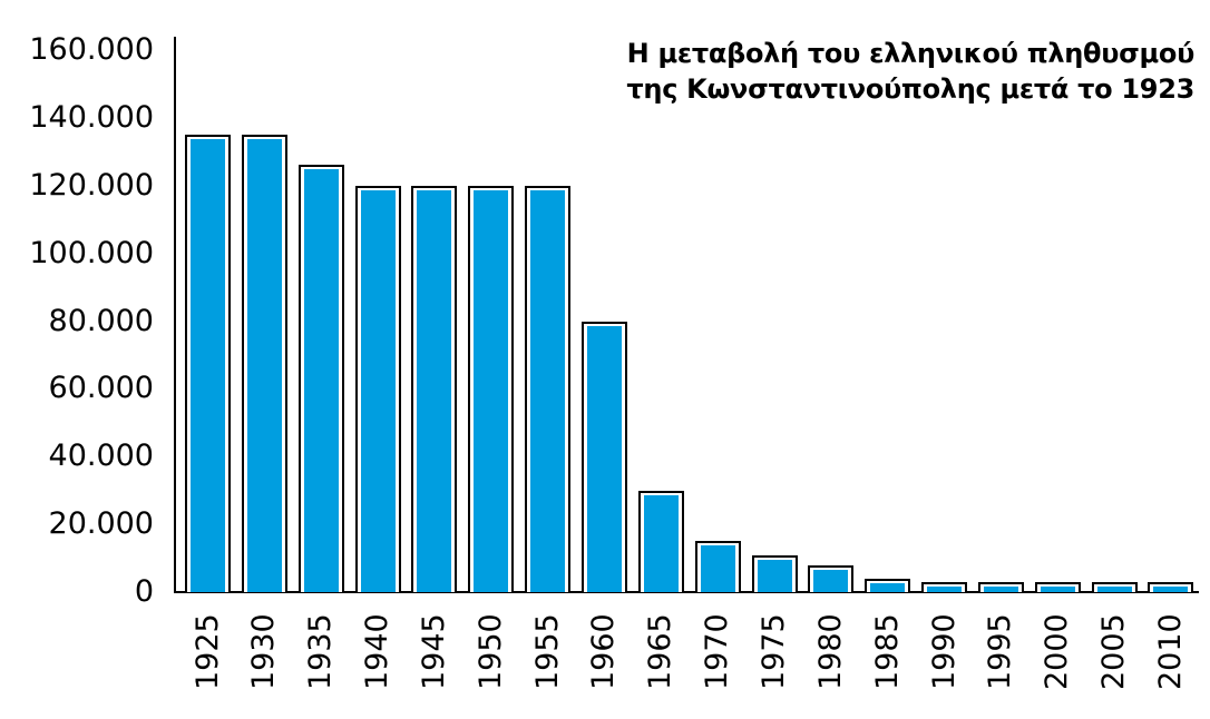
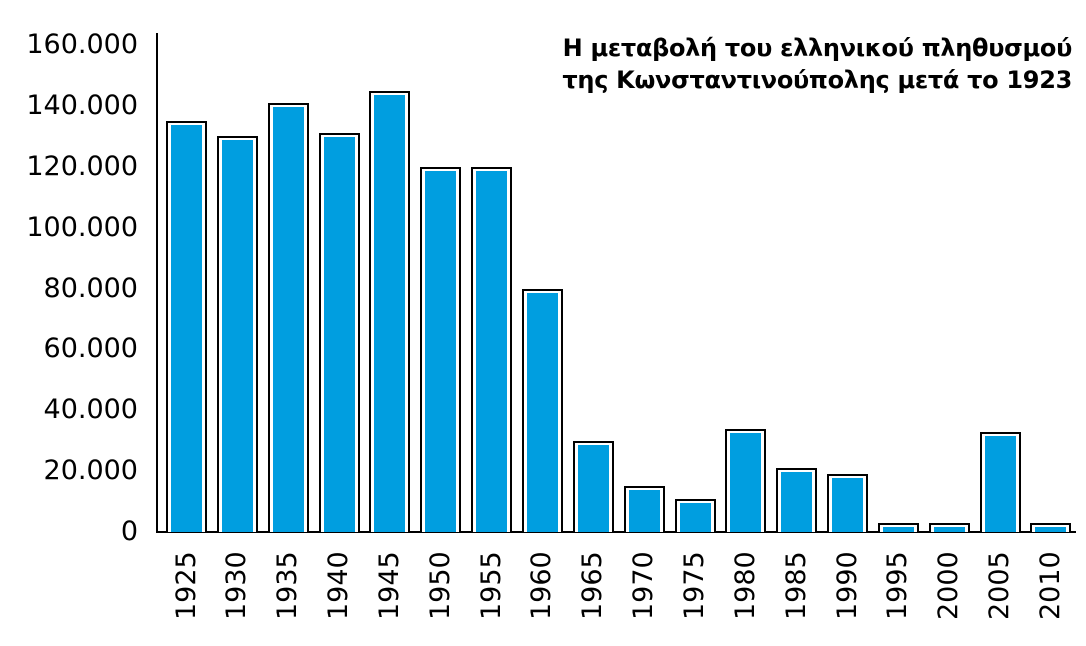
1930: 135000 -> 130000
1935: 126000 -> 141000
1940: 120000 -> 131000
1945: 120000 -> 145000
1980: 8000 -> 34000
1985: 4000 -> 21000
1990: 3000 -> 19000
2005: 3000 -> 33000
